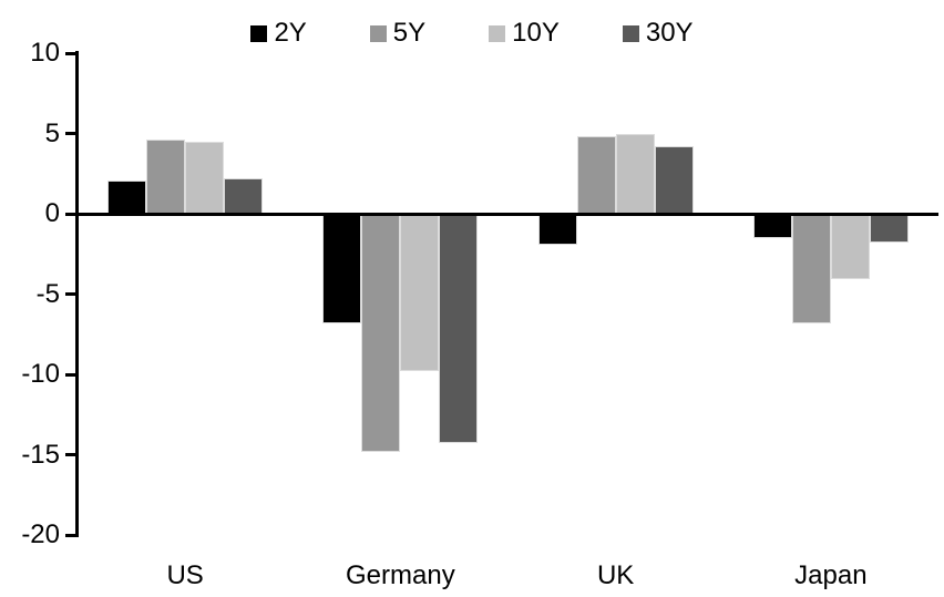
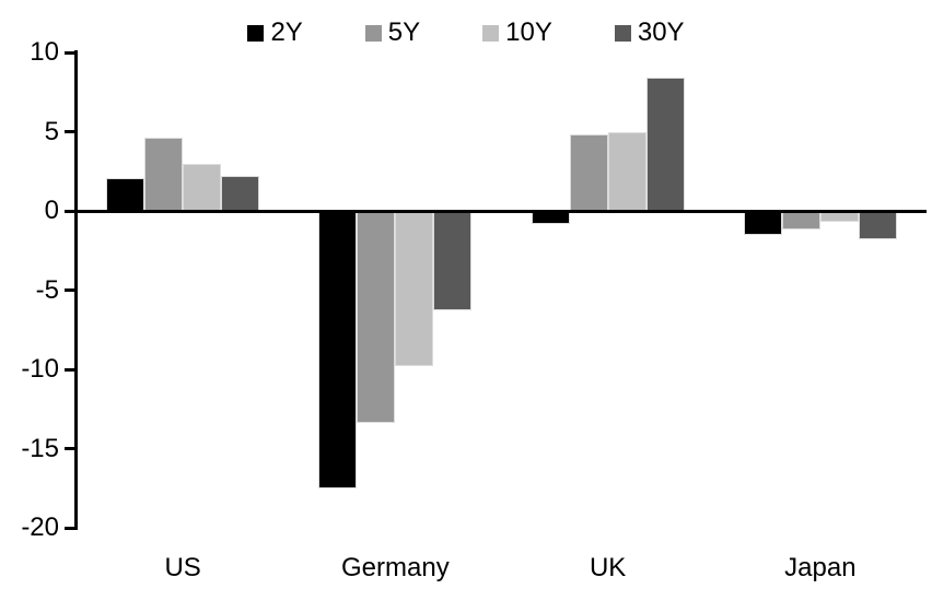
10Y/US: 4.5 -> 3.0
2Y/Germany: -6.8 -> -17.5
5Y/Germany: -14.8 -> -13.4
30Y/Germany: -14.3 -> -6.3
2Y/UK: -1.9 -> -0.8
30Y/UK: 4.2 -> 8.4
5Y/Japan: -6.8 -> -1.2
10Y/Japan: -4.1 -> -0.7
